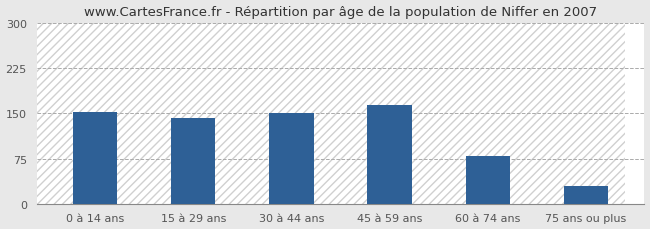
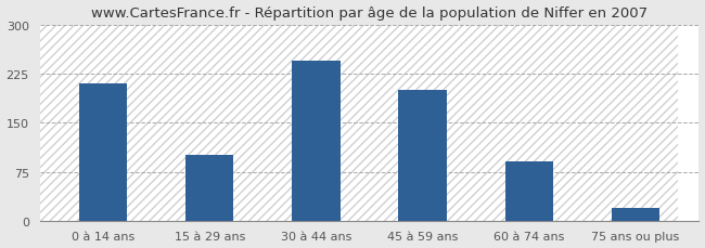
0 à 14 ans: 152 -> 210
15 à 29 ans: 142 -> 100
30 à 44 ans: 150 -> 245
45 à 59 ans: 164 -> 200
60 à 74 ans: 80 -> 90
75 ans ou plus: 30 -> 20
